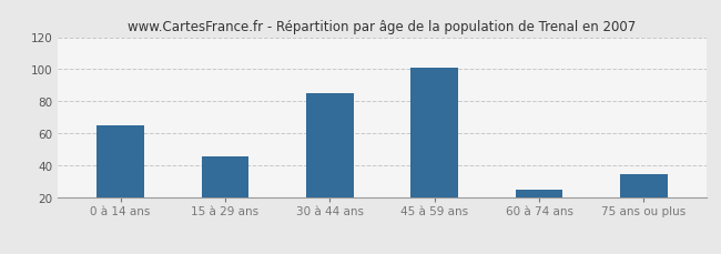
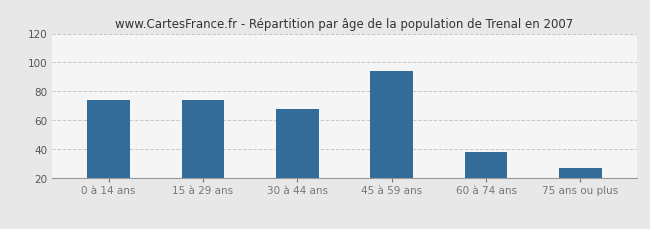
0 à 14 ans: 65 -> 74
15 à 29 ans: 46 -> 74
30 à 44 ans: 85 -> 68
45 à 59 ans: 101 -> 94
60 à 74 ans: 25 -> 38
75 ans ou plus: 35 -> 27
